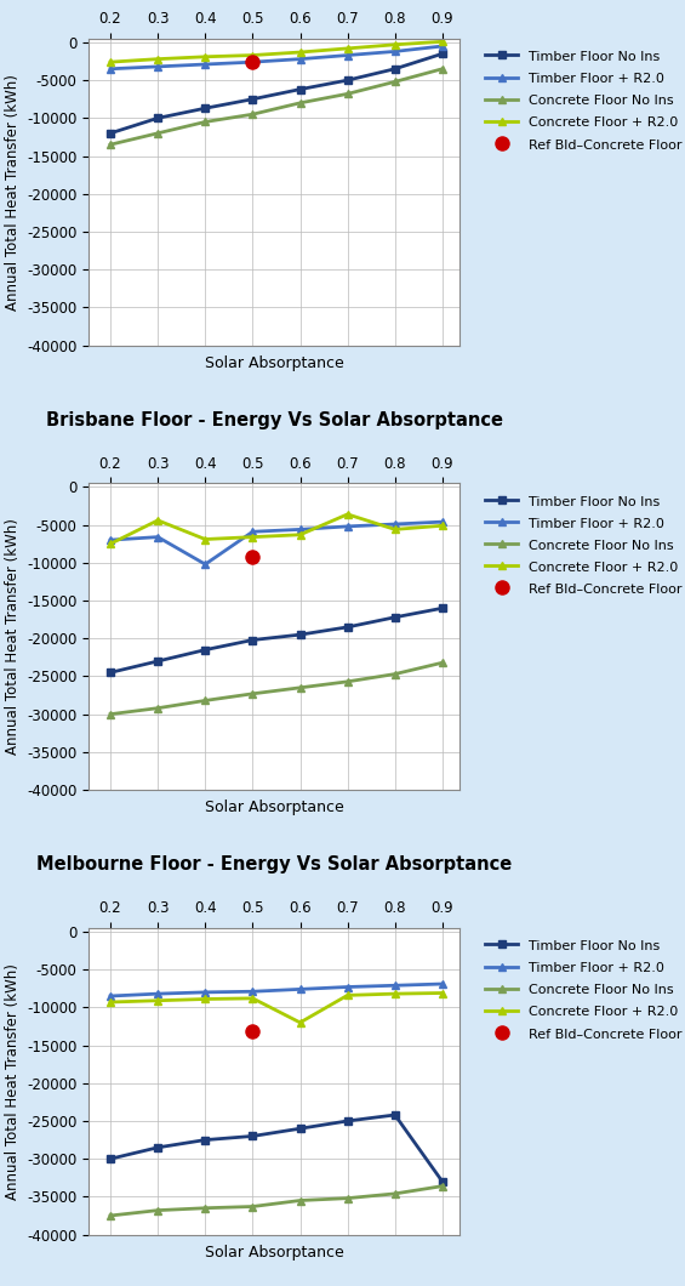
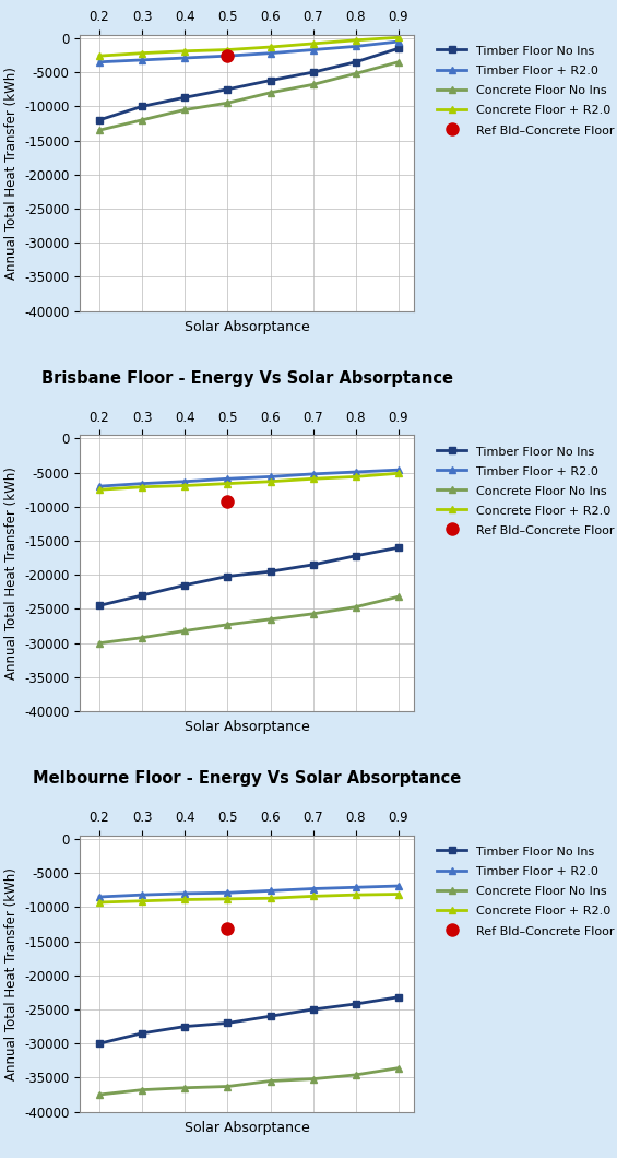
Brisbane Floor - Energy Vs Solar Absorptance/Concrete Floor + R2.0/0.3: -4400 -> -7100
Brisbane Floor - Energy Vs Solar Absorptance/Timber Floor + R2.0/0.4: -10200 -> -6300
Brisbane Floor - Energy Vs Solar Absorptance/Concrete Floor + R2.0/0.7: -3600 -> -5900
Melbourne Floor - Energy Vs Solar Absorptance/Concrete Floor + R2.0/0.6: -12000 -> -8700
Melbourne Floor - Energy Vs Solar Absorptance/Timber Floor No Ins/0.9: -33000 -> -23200
